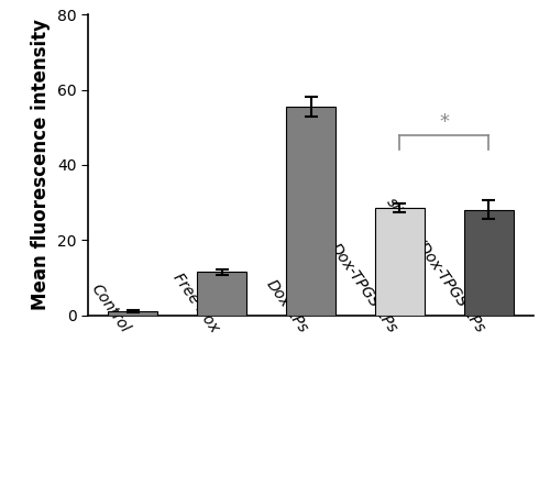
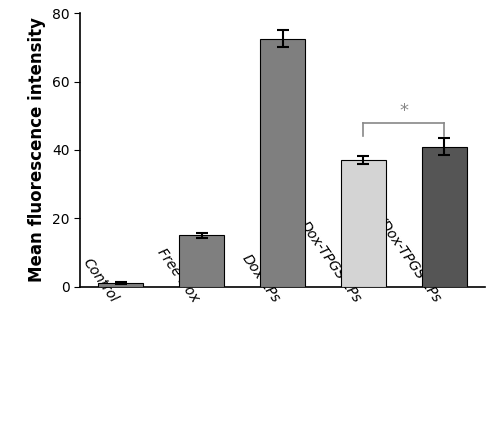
Free Dox: 11.5 -> 15.0
Dox-LPs: 55.5 -> 72.5
Dox-TPGS-LPs: 28.5 -> 37.0
siBcl-2/Dox-TPGS-LPs: 28.0 -> 41.0
